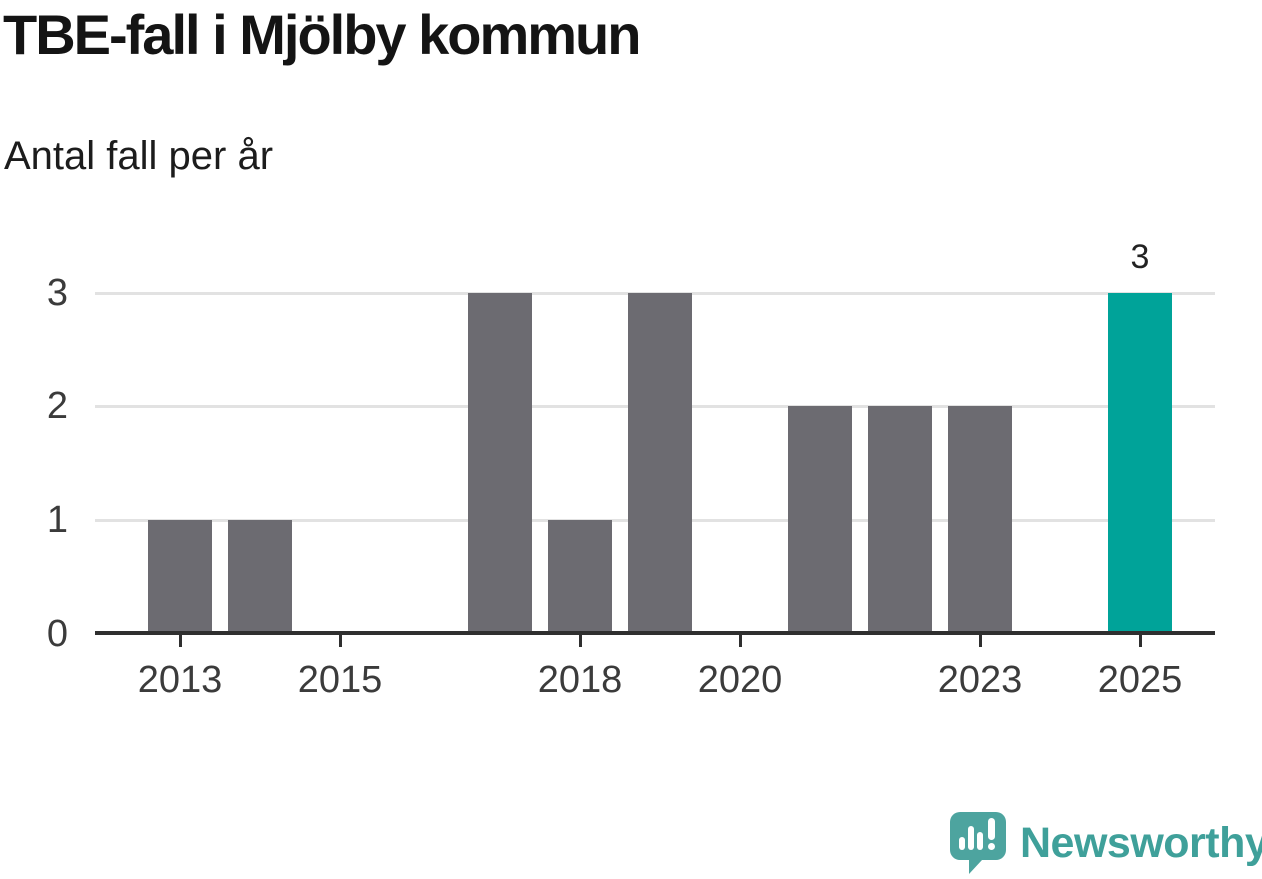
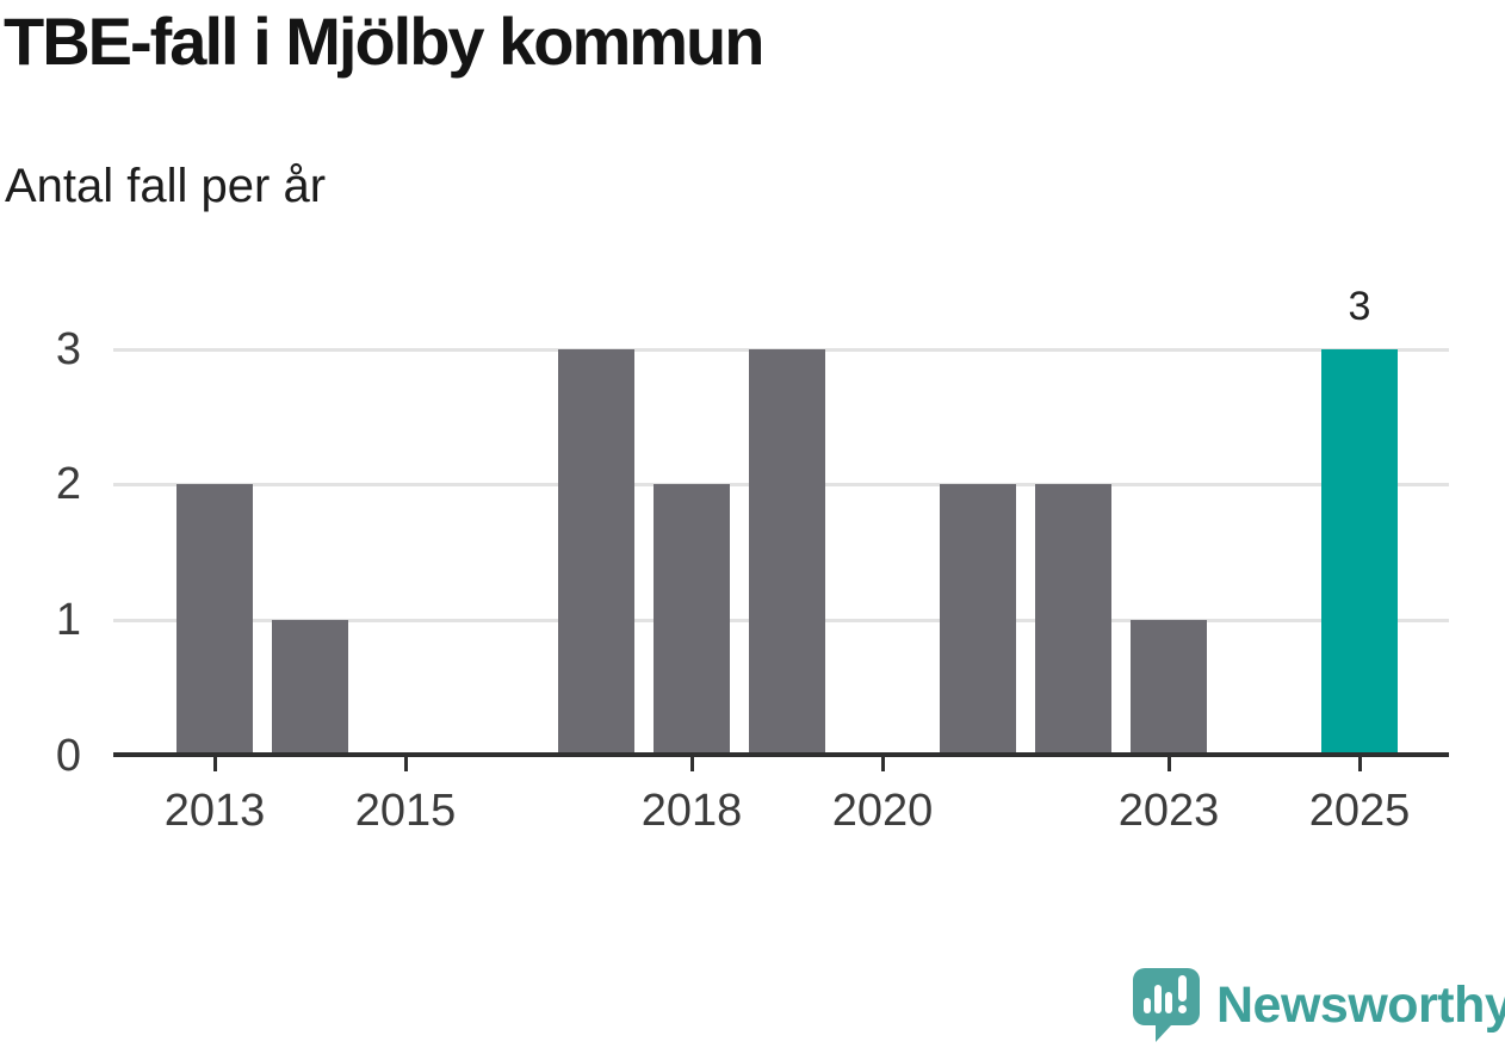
2013: 1 -> 2
2018: 1 -> 2
2023: 2 -> 1
